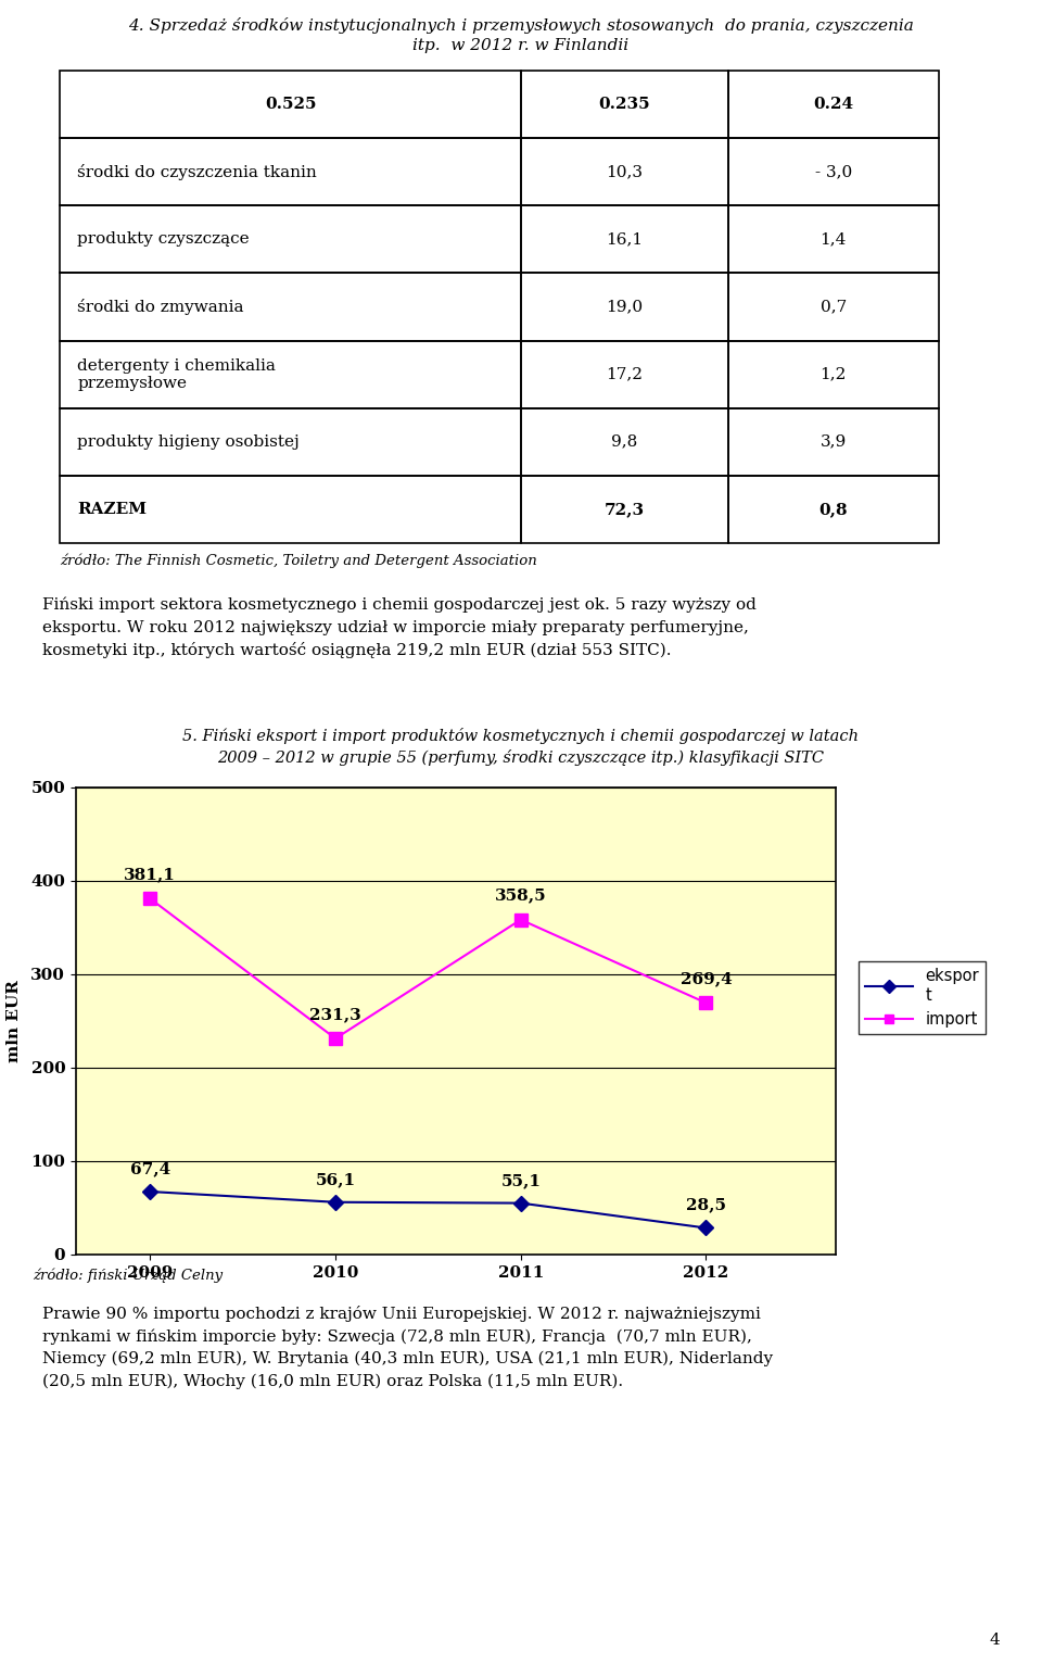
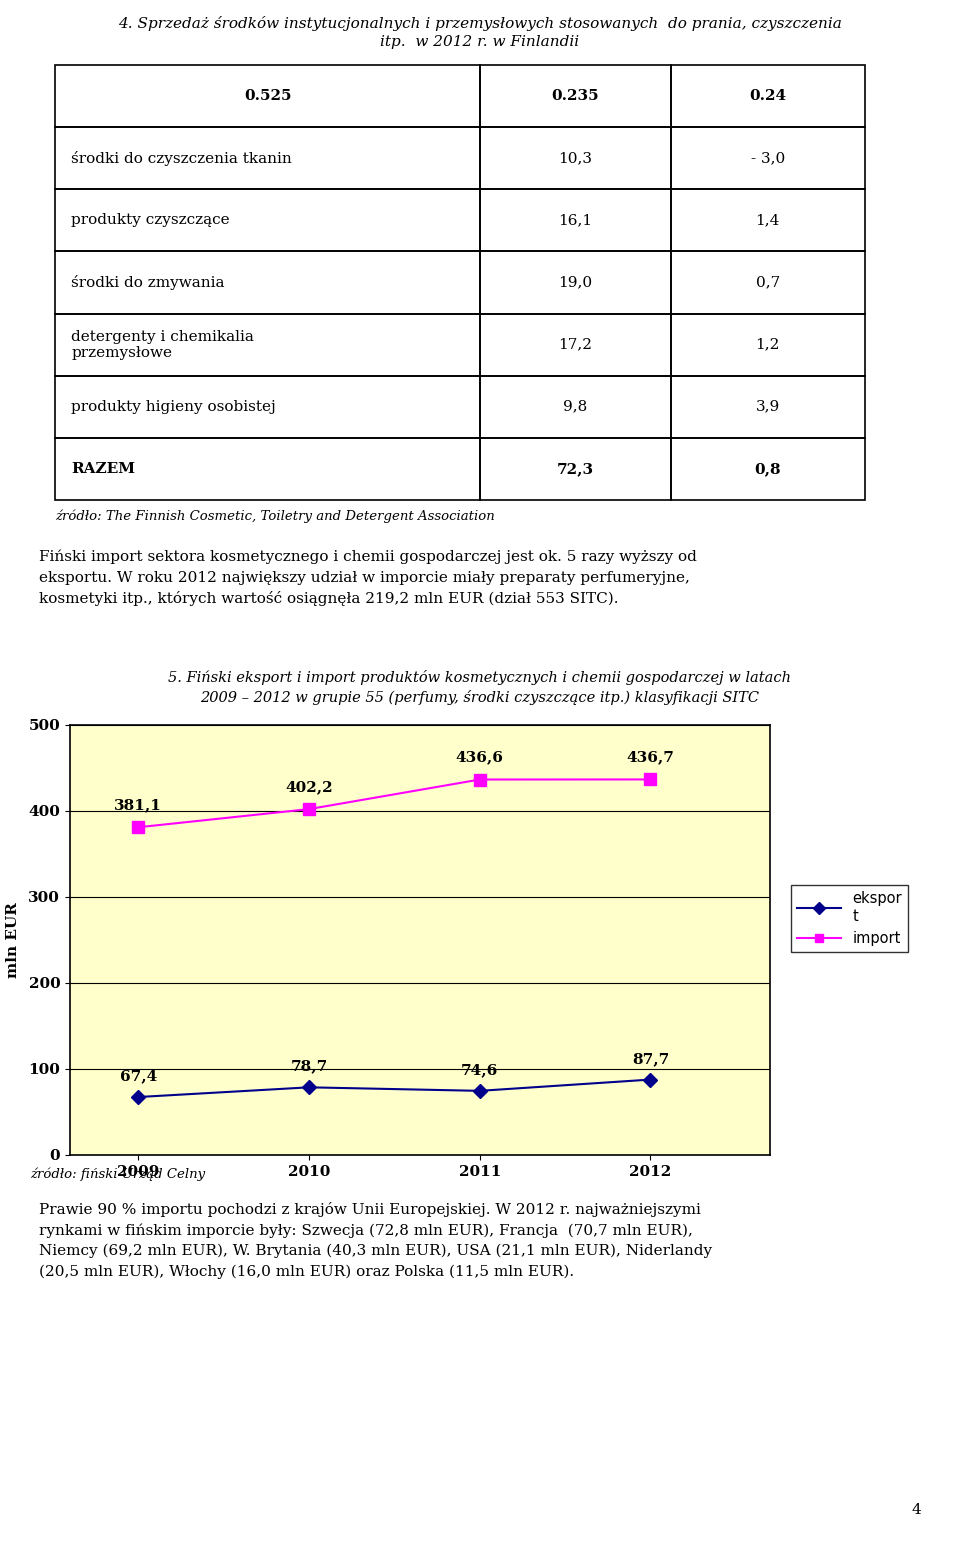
ekspor t/2010: 56,1 -> 78,7
import/2010: 231,3 -> 402,2
ekspor t/2011: 55,1 -> 74,6
import/2011: 358,5 -> 436,6
ekspor t/2012: 28,5 -> 87,7
import/2012: 269,4 -> 436,7
